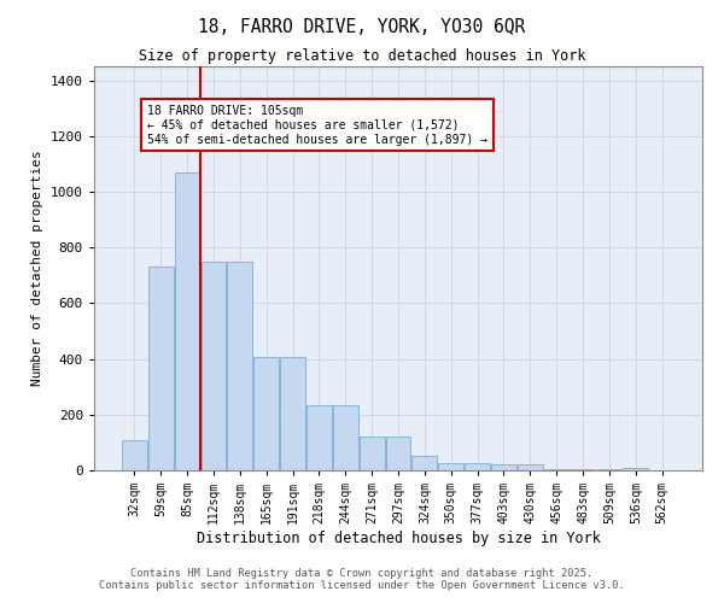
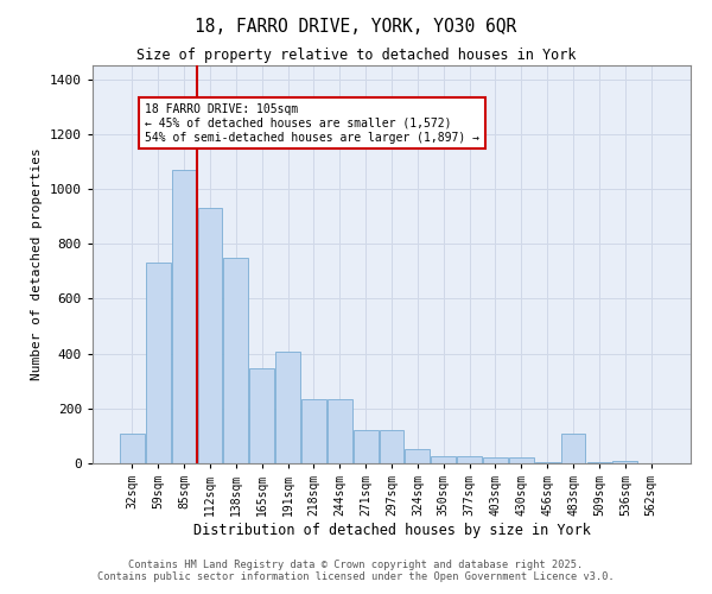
112sqm: 750 -> 930
165sqm: 405 -> 345
483sqm: 5 -> 110
